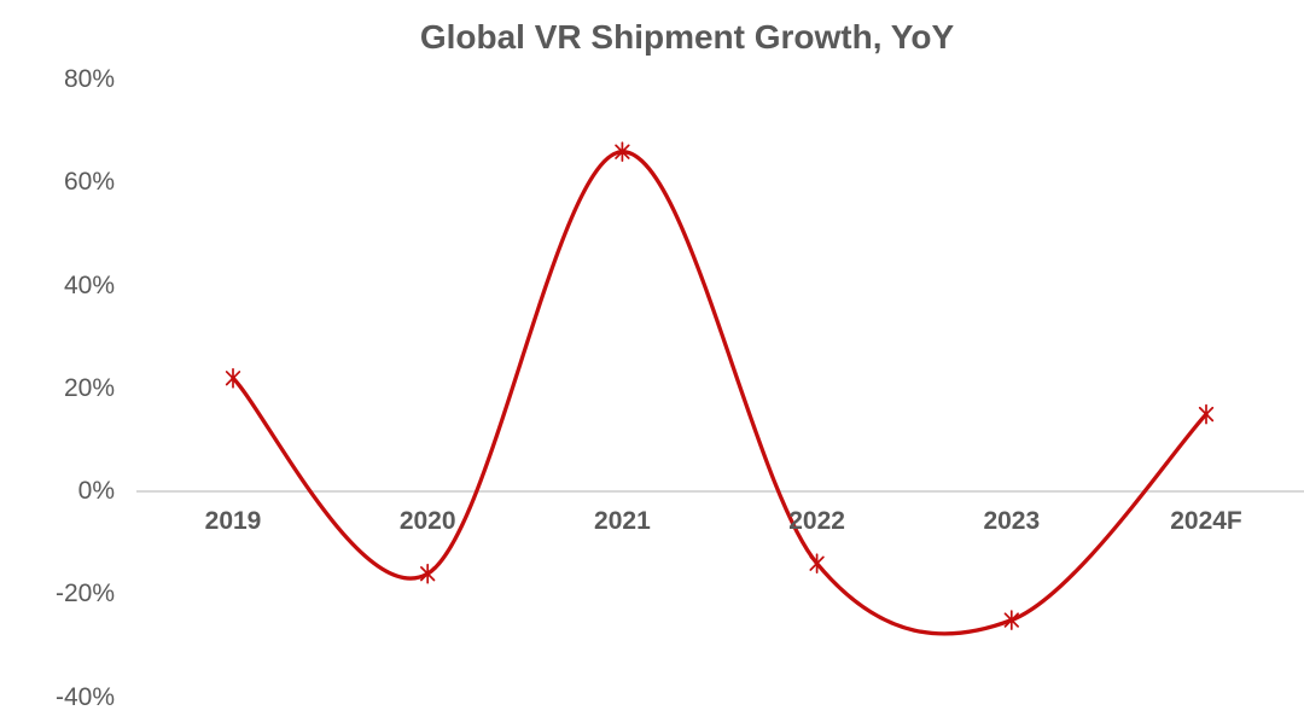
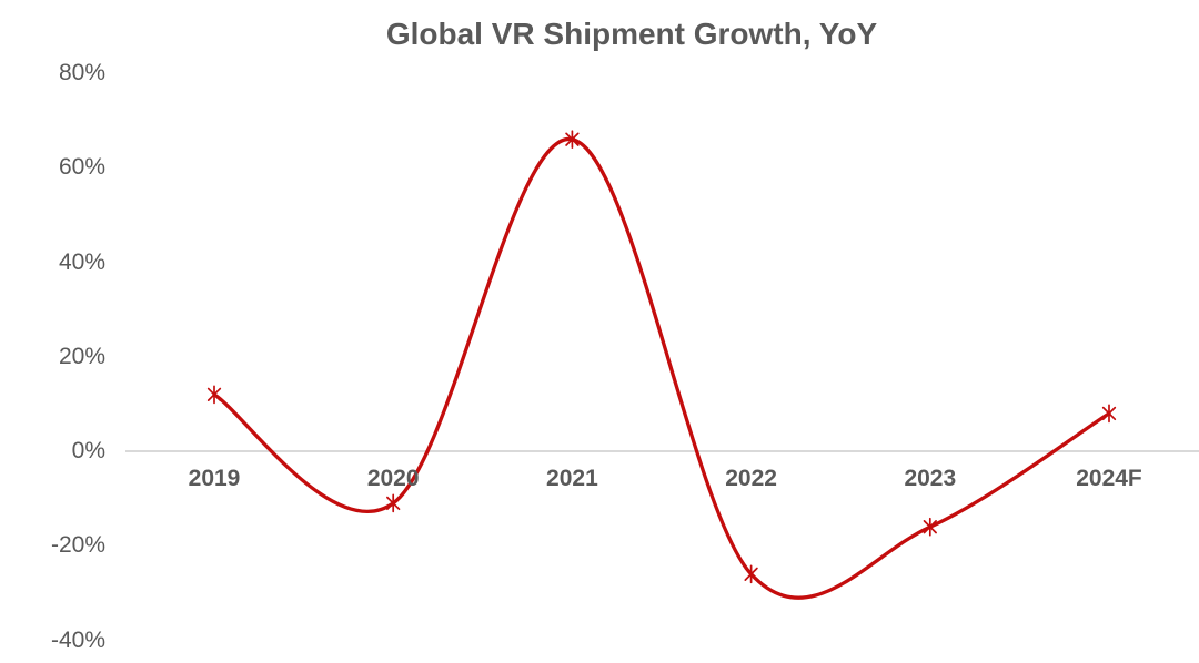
2019: 22% -> 12%
2020: -16% -> -11%
2022: -14% -> -26%
2023: -25% -> -16%
2024F: 15% -> 8%
